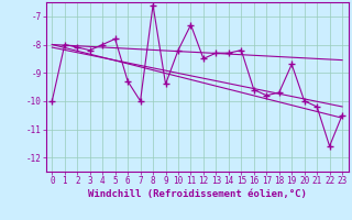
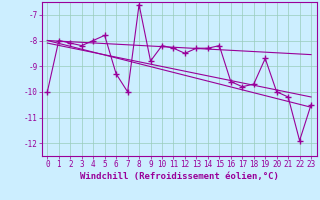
9: -9.4 -> -8.8
11: -7.3 -> -8.3
22: -11.6 -> -11.9
